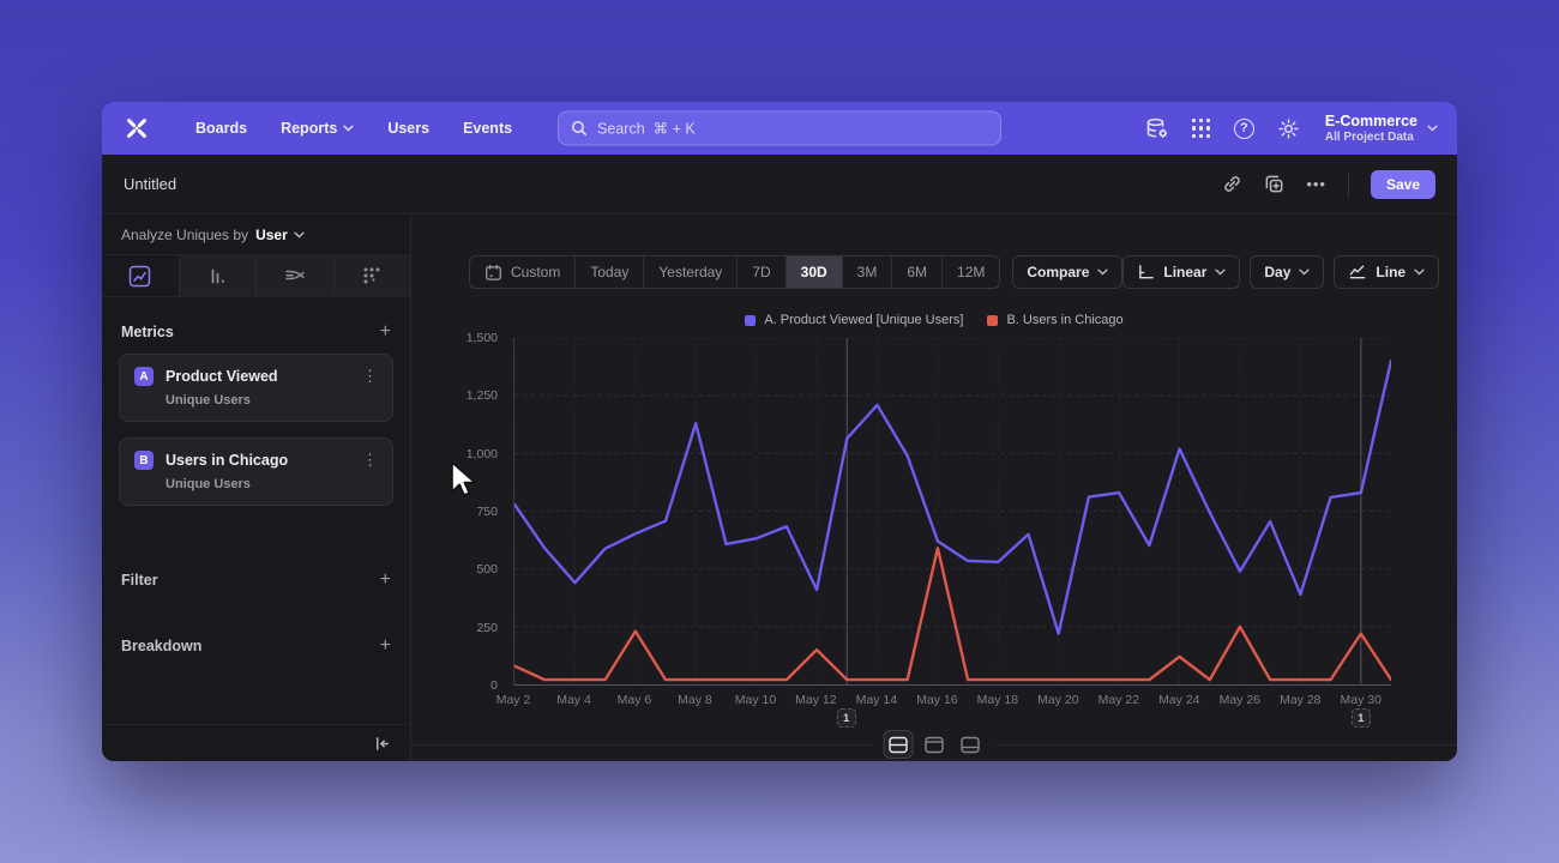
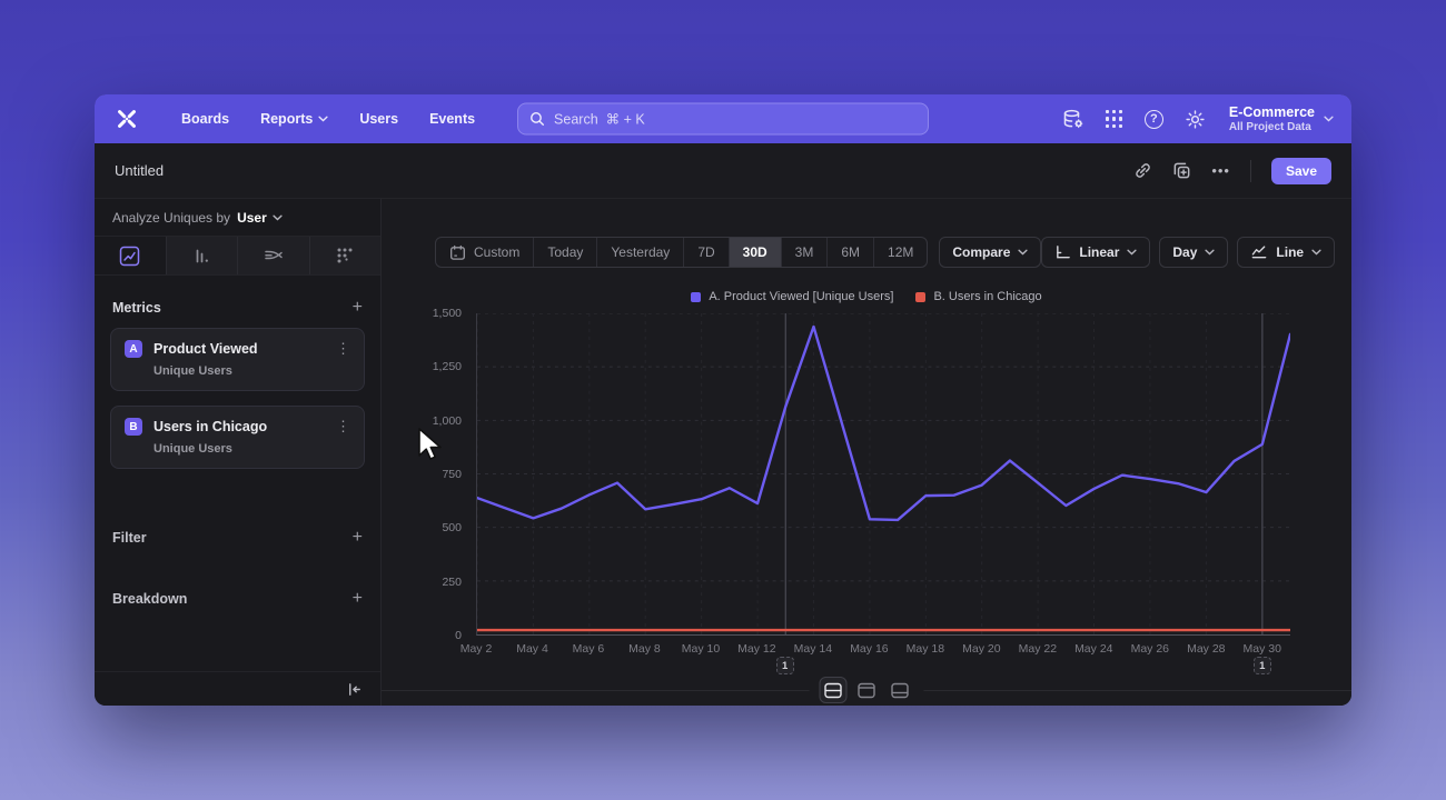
A. Product Viewed [Unique Users]/May 2: 780 -> 640
B. Users in Chicago/May 2: 80 -> 20
A. Product Viewed [Unique Users]/May 4: 440 -> 540
B. Users in Chicago/May 6: 230 -> 20
A. Product Viewed [Unique Users]/May 8: 1130 -> 580
A. Product Viewed [Unique Users]/May 12: 410 -> 610
B. Users in Chicago/May 12: 150 -> 20
A. Product Viewed [Unique Users]/May 14: 1210 -> 1440
A. Product Viewed [Unique Users]/May 16: 620 -> 540
B. Users in Chicago/May 16: 590 -> 20
A. Product Viewed [Unique Users]/May 18: 530 -> 650
A. Product Viewed [Unique Users]/May 20: 220 -> 700
A. Product Viewed [Unique Users]/May 22: 830 -> 710
A. Product Viewed [Unique Users]/May 24: 1020 -> 680
B. Users in Chicago/May 24: 120 -> 20
A. Product Viewed [Unique Users]/May 26: 490 -> 730
B. Users in Chicago/May 26: 250 -> 20
A. Product Viewed [Unique Users]/May 28: 390 -> 660
A. Product Viewed [Unique Users]/May 30: 830 -> 890
B. Users in Chicago/May 30: 220 -> 20
